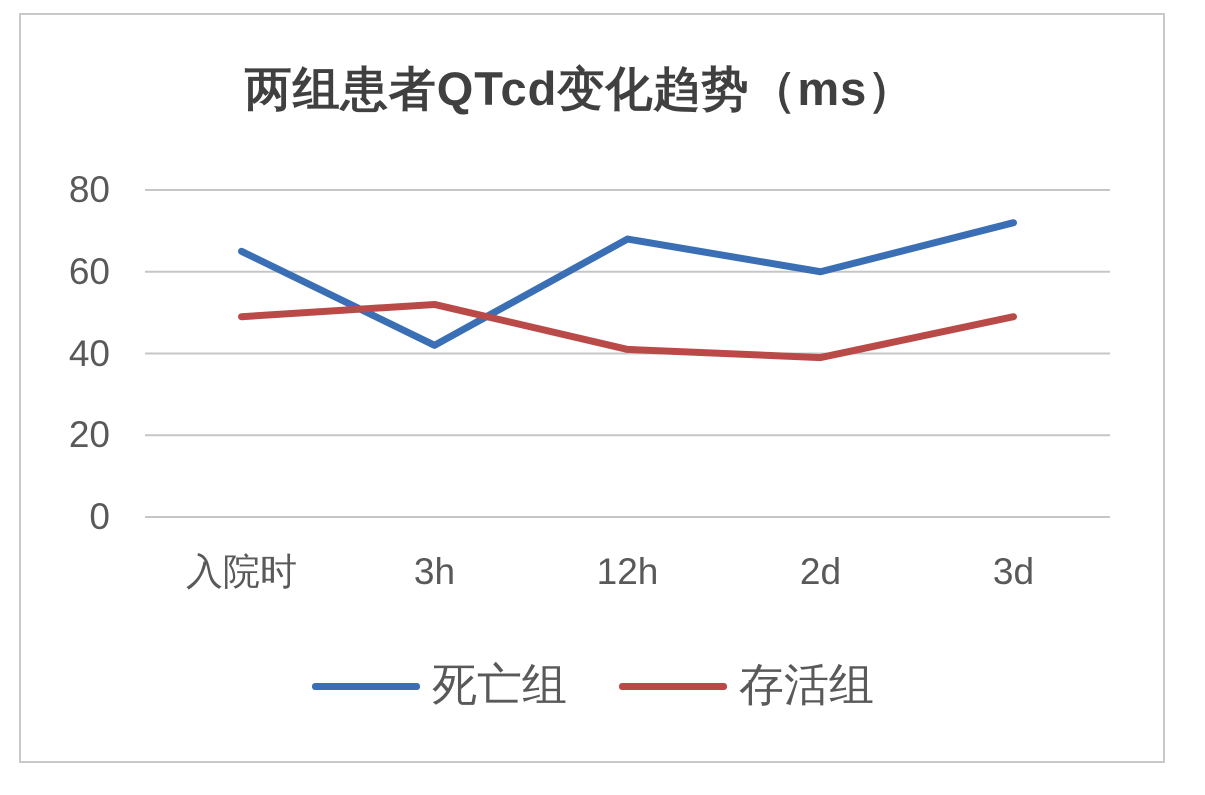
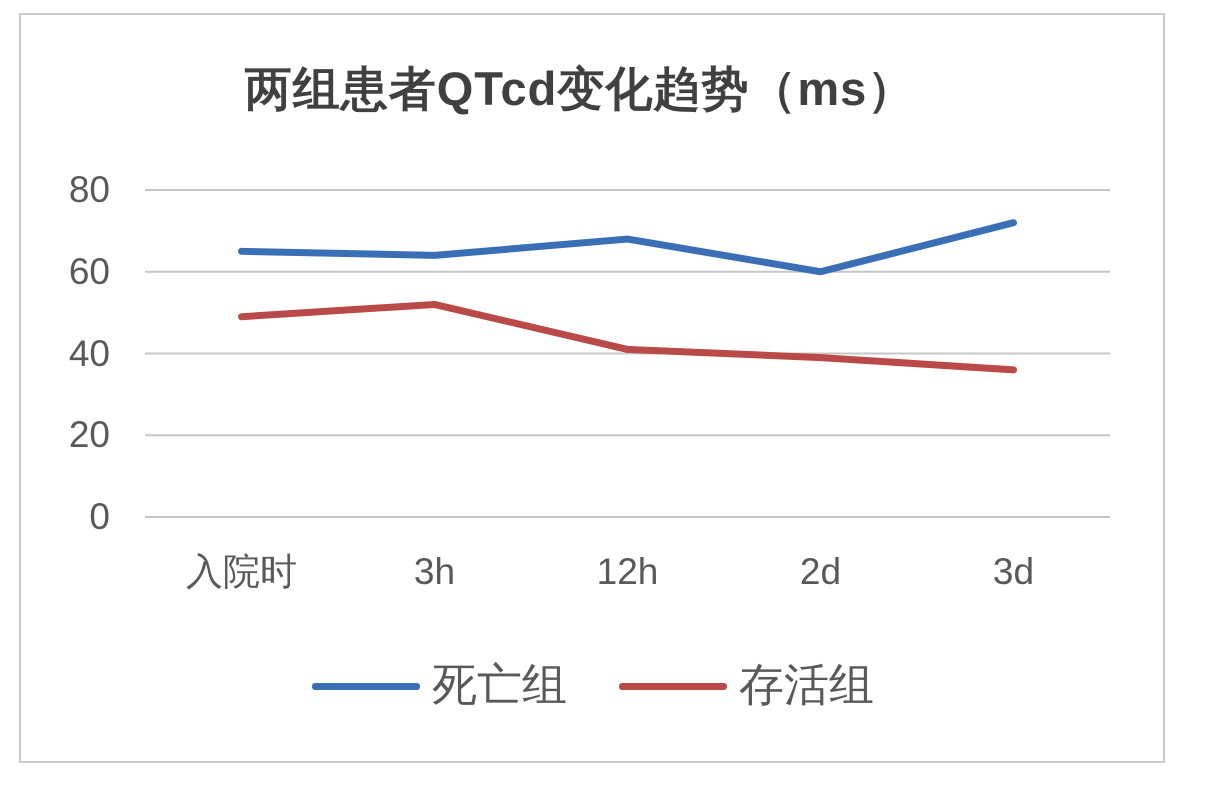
死亡组/3h: 42 -> 64
存活组/3d: 49 -> 36
